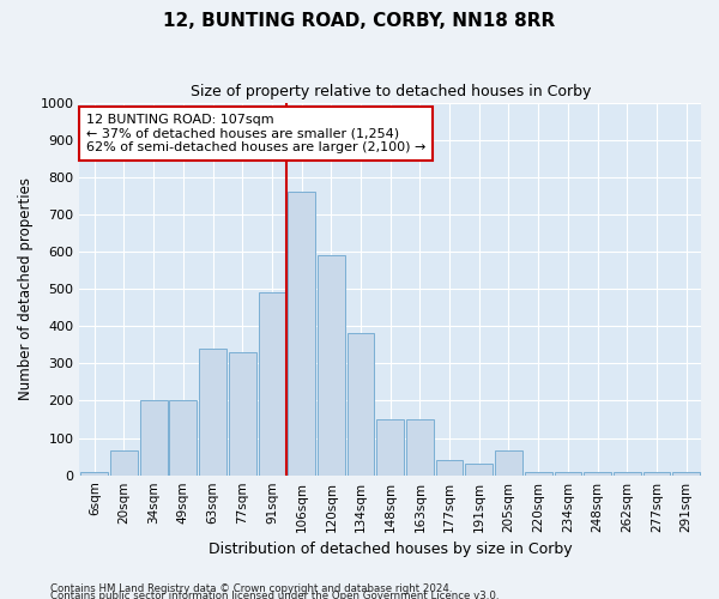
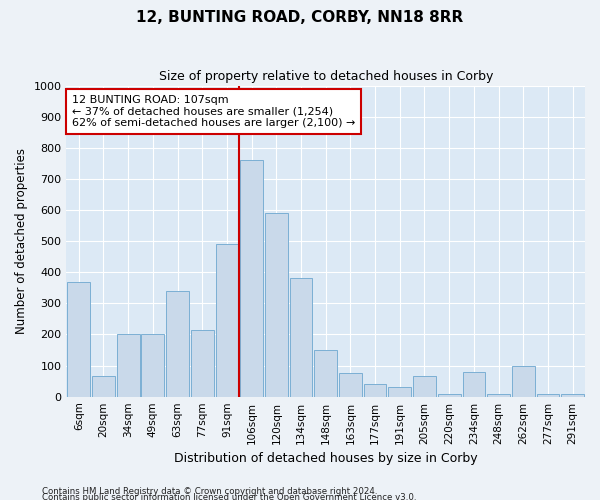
6sqm: 10 -> 370
77sqm: 330 -> 215
163sqm: 150 -> 75
234sqm: 10 -> 80
262sqm: 10 -> 100
